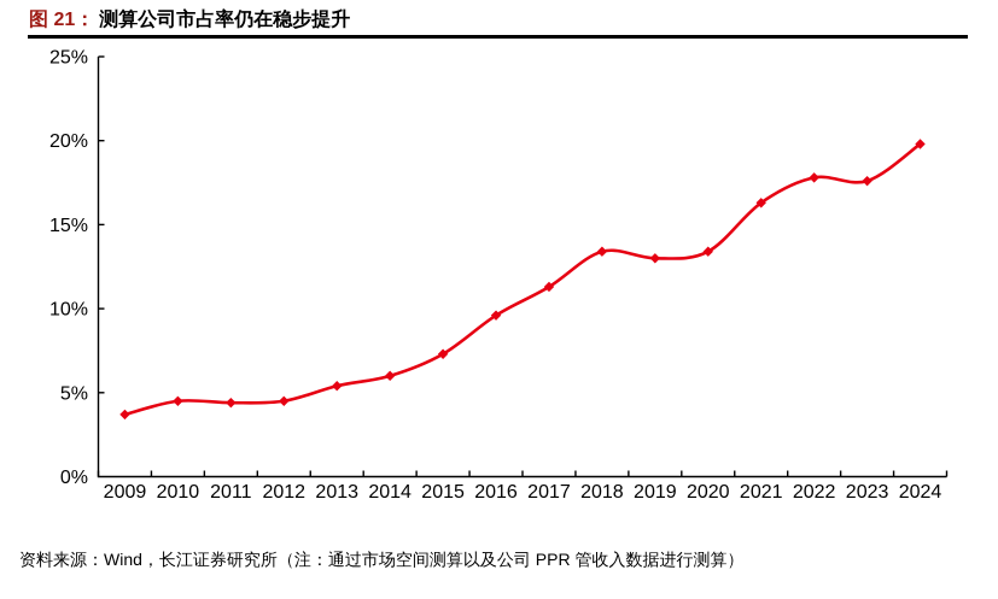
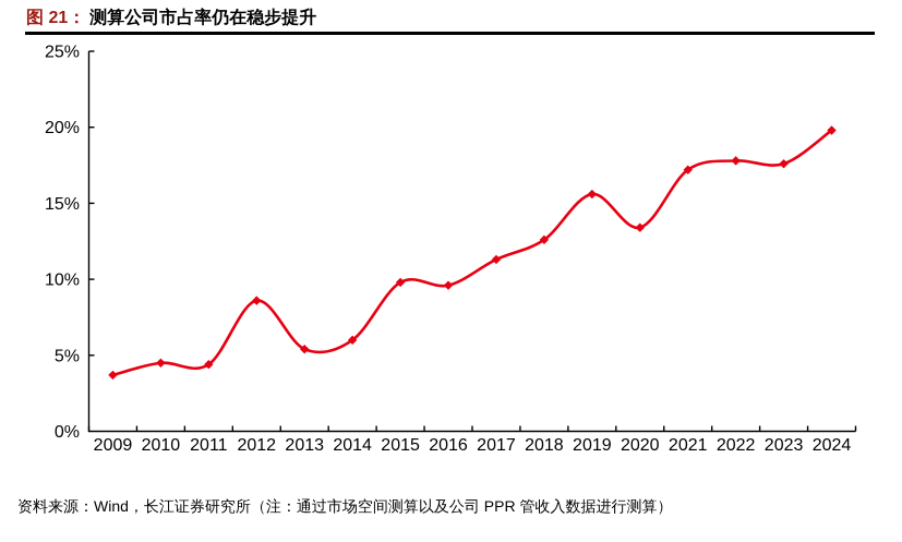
2012: 4.5% -> 8.6%
2015: 7.3% -> 9.8%
2018: 13.4% -> 12.6%
2019: 13.0% -> 15.6%
2021: 16.3% -> 17.2%
